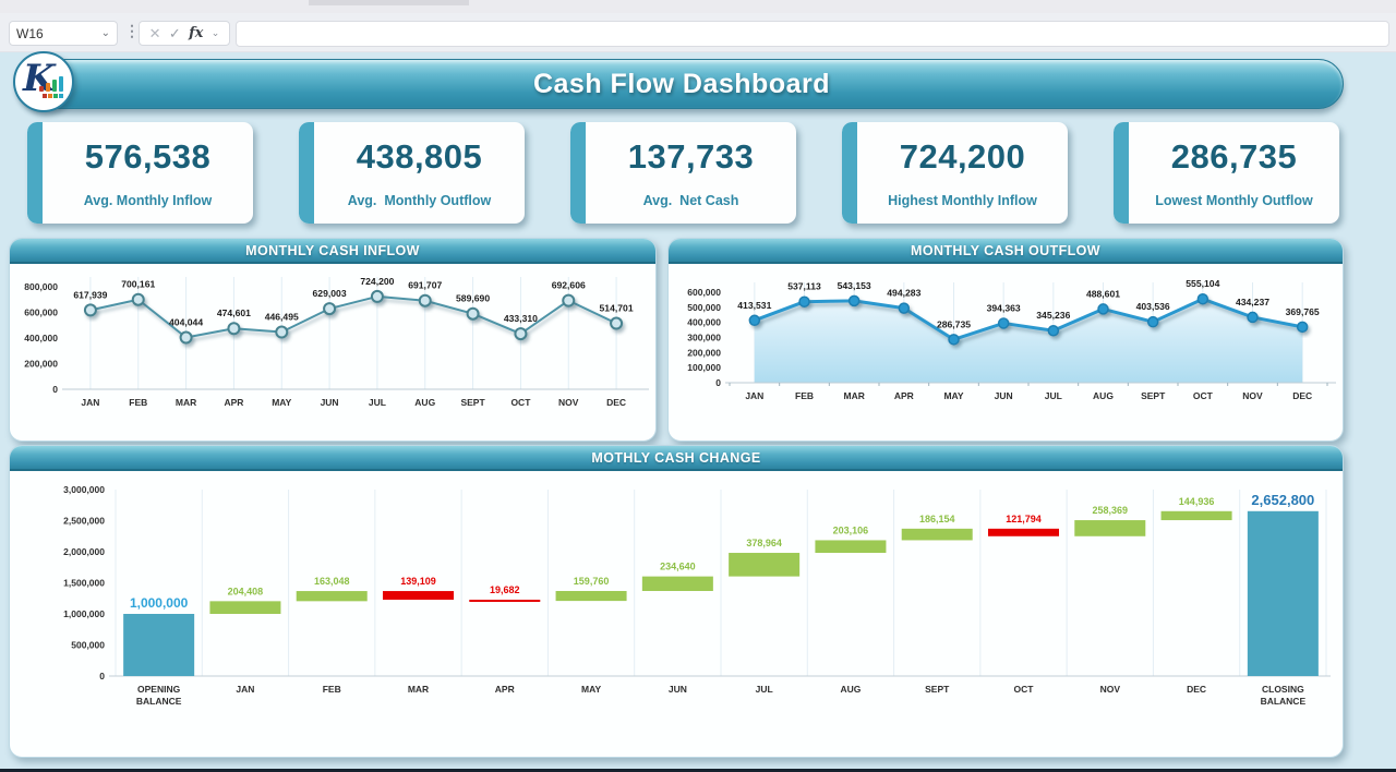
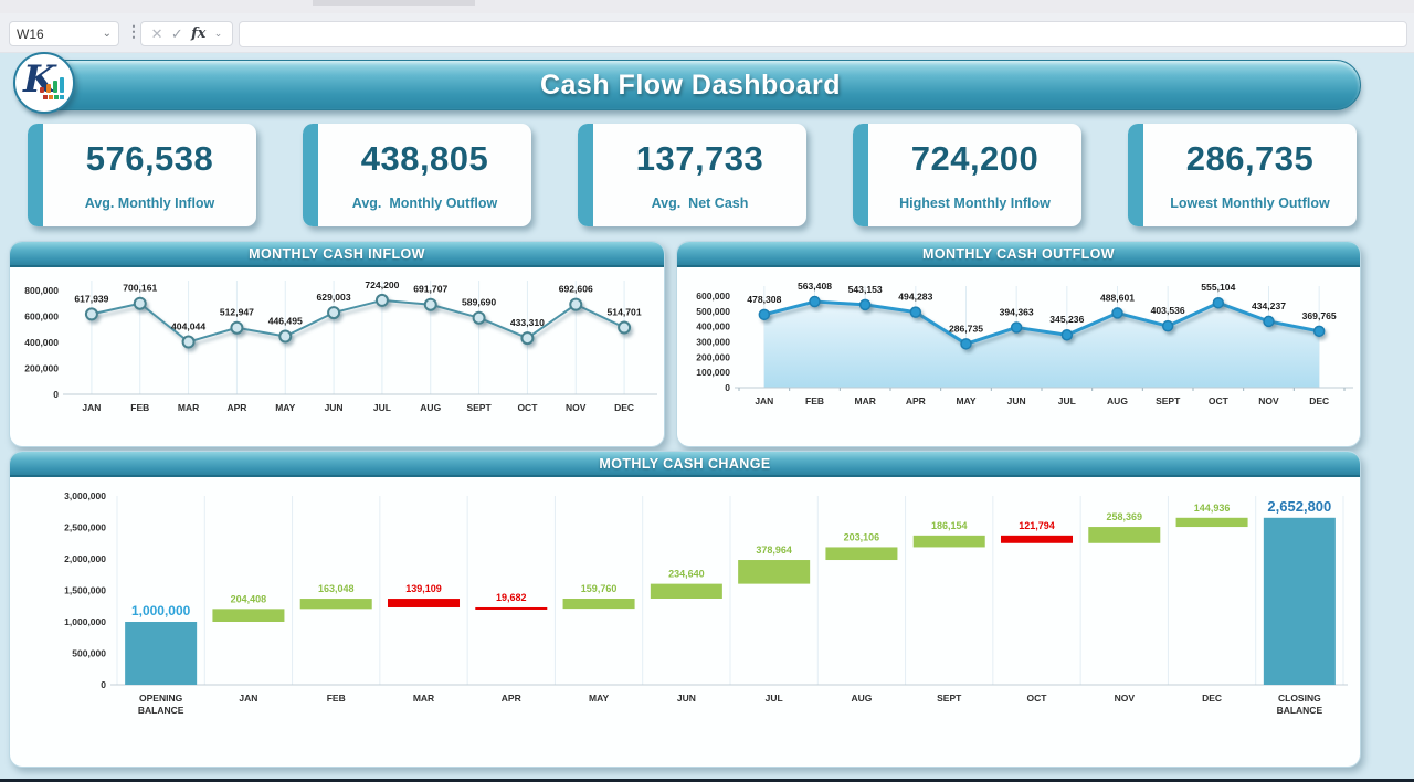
MONTHLY CASH INFLOW/APR: 474,601 -> 512,947
MONTHLY CASH OUTFLOW/JAN: 413,531 -> 478,308
MONTHLY CASH OUTFLOW/FEB: 537,113 -> 563,408
